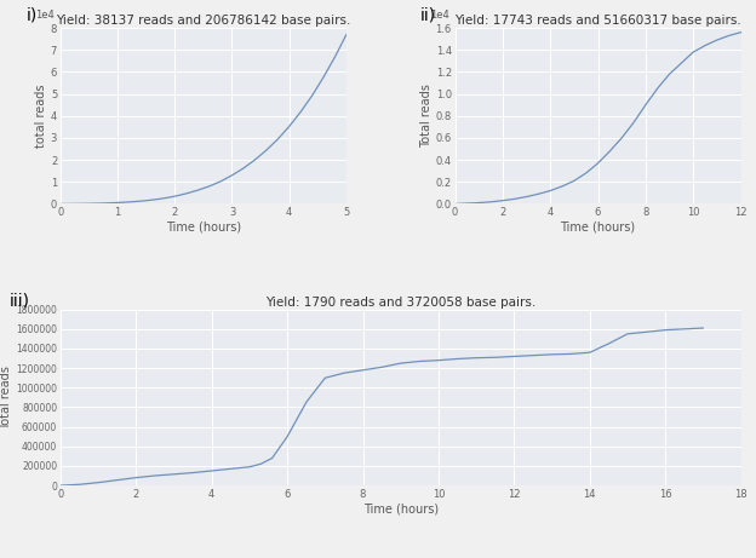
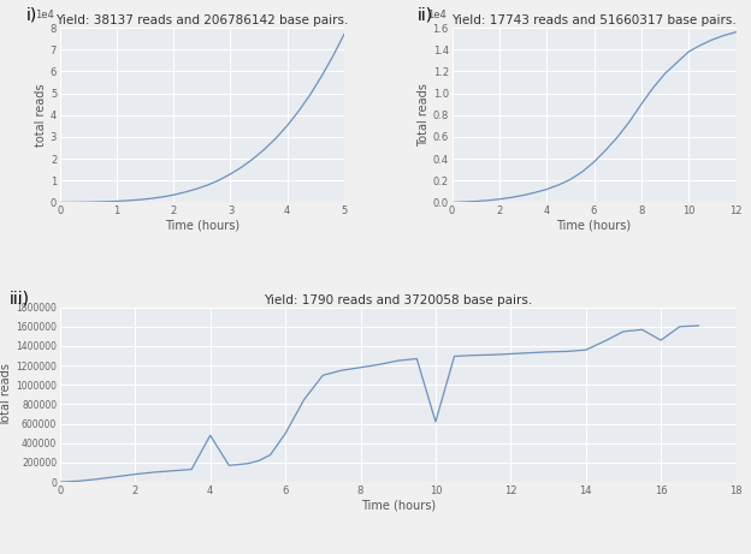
Yield: 1790 reads and 3720058 base pairs./4: 150000 -> 480000
Yield: 1790 reads and 3720058 base pairs./10: 1280000 -> 620000
Yield: 1790 reads and 3720058 base pairs./16: 1590000 -> 1460000
